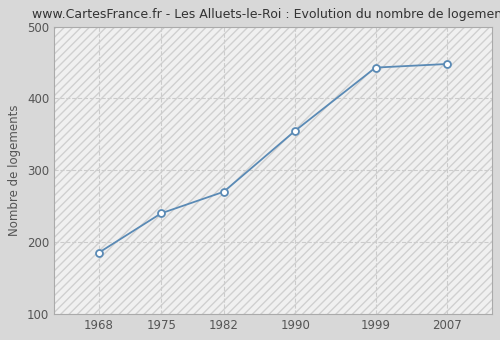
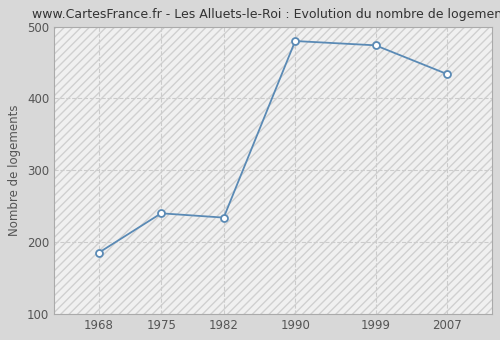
1982: 270 -> 234
1990: 355 -> 480
1999: 443 -> 474
2007: 448 -> 434
